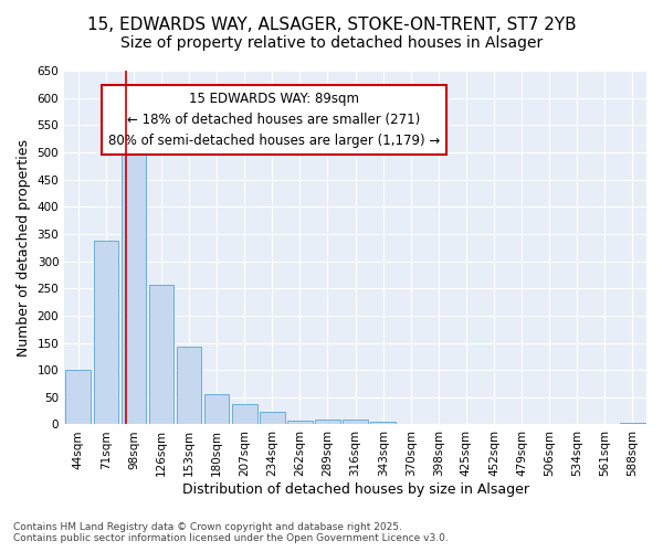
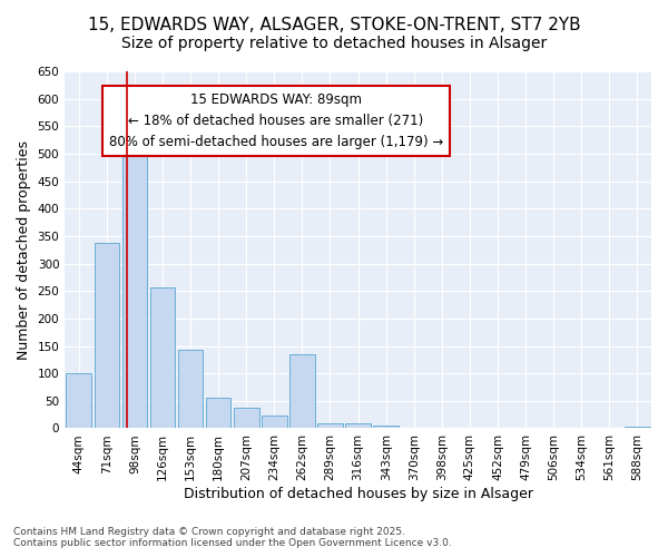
262sqm: 7 -> 135
